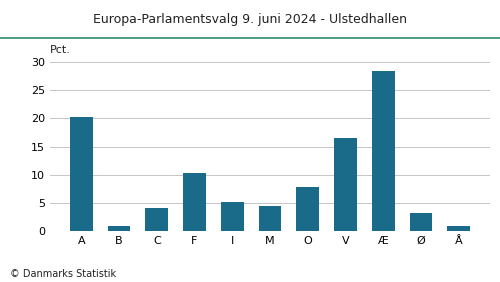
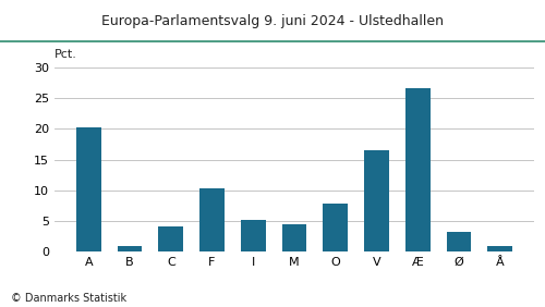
Æ: 28.4 -> 26.7
